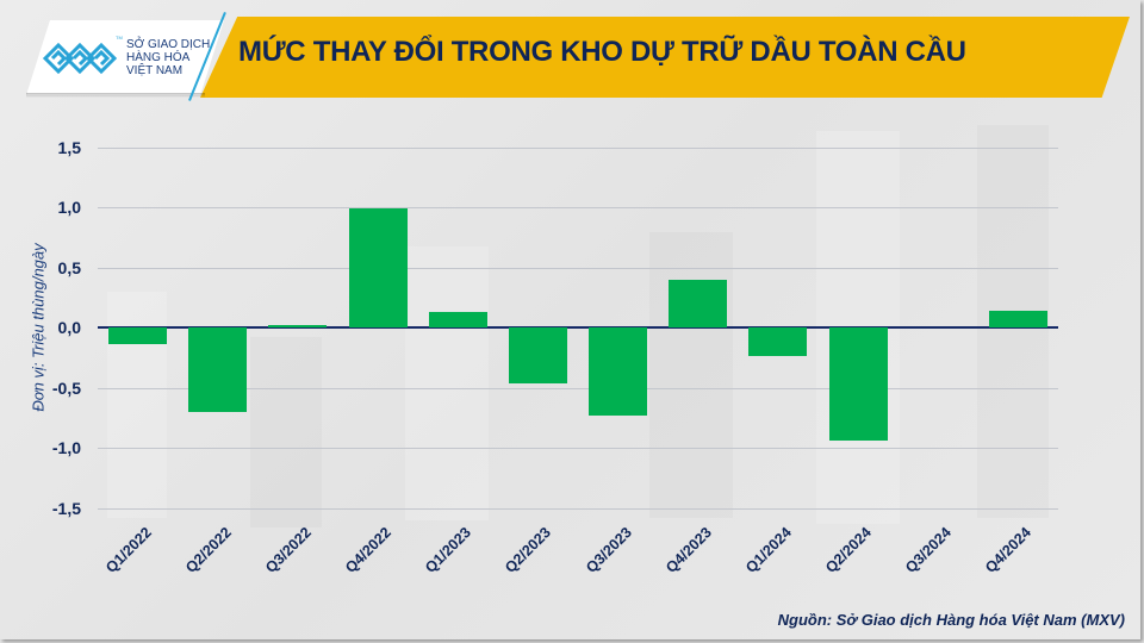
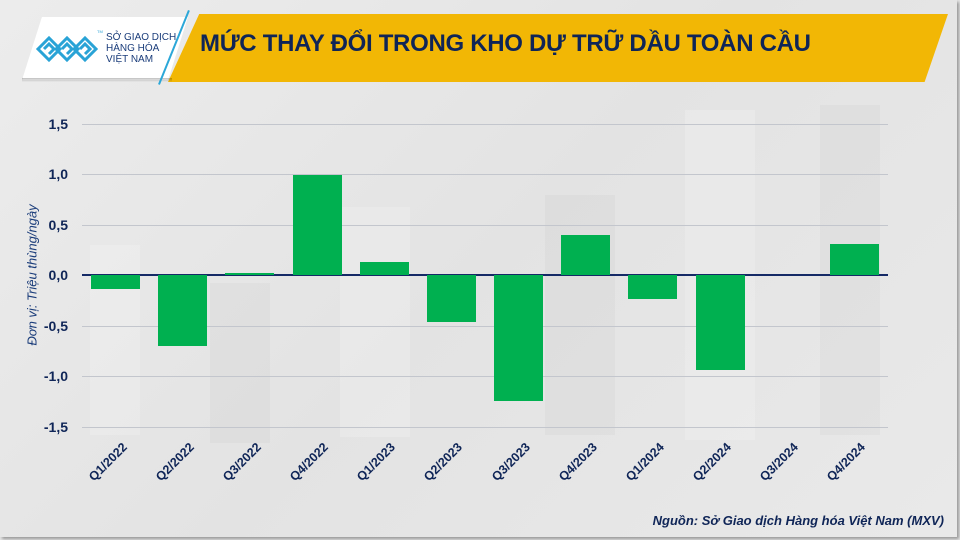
Q3/2023: -0,73 -> -1,25
Q4/2024: 0,14 -> 0,31
